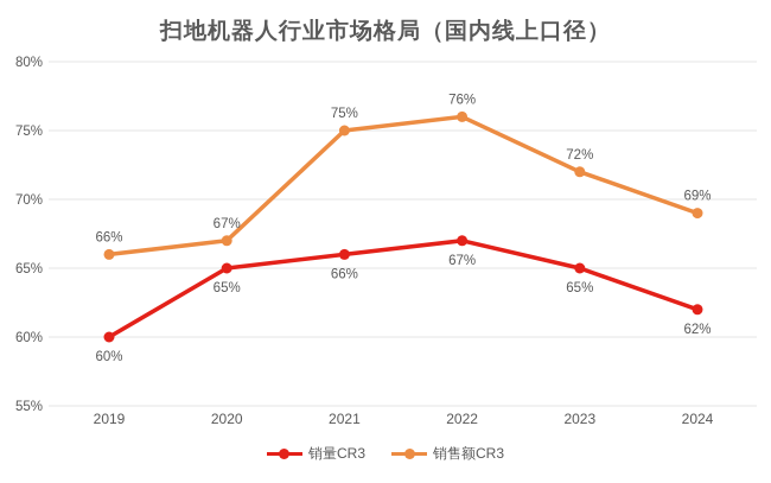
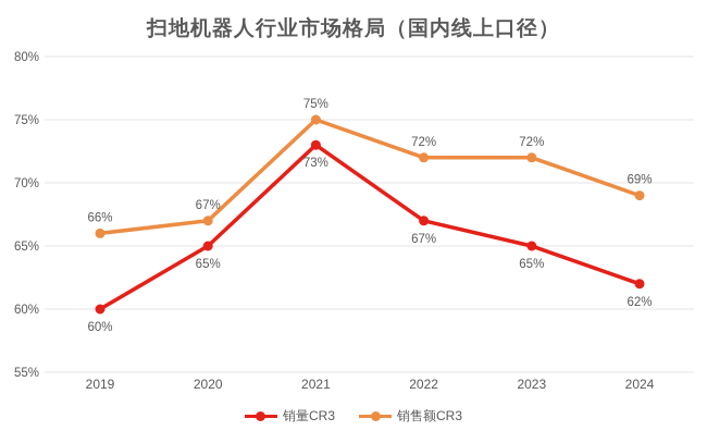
销量CR3/2021: 66% -> 73%
销售额CR3/2022: 76% -> 72%
